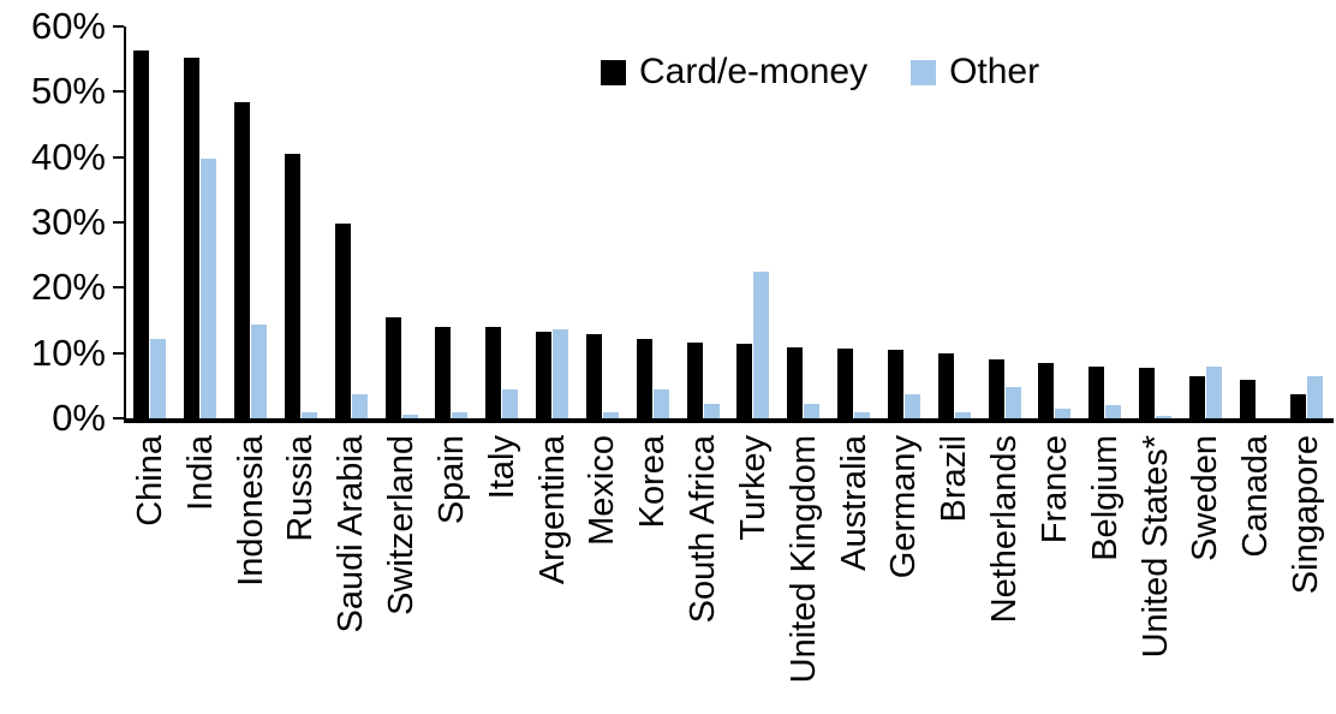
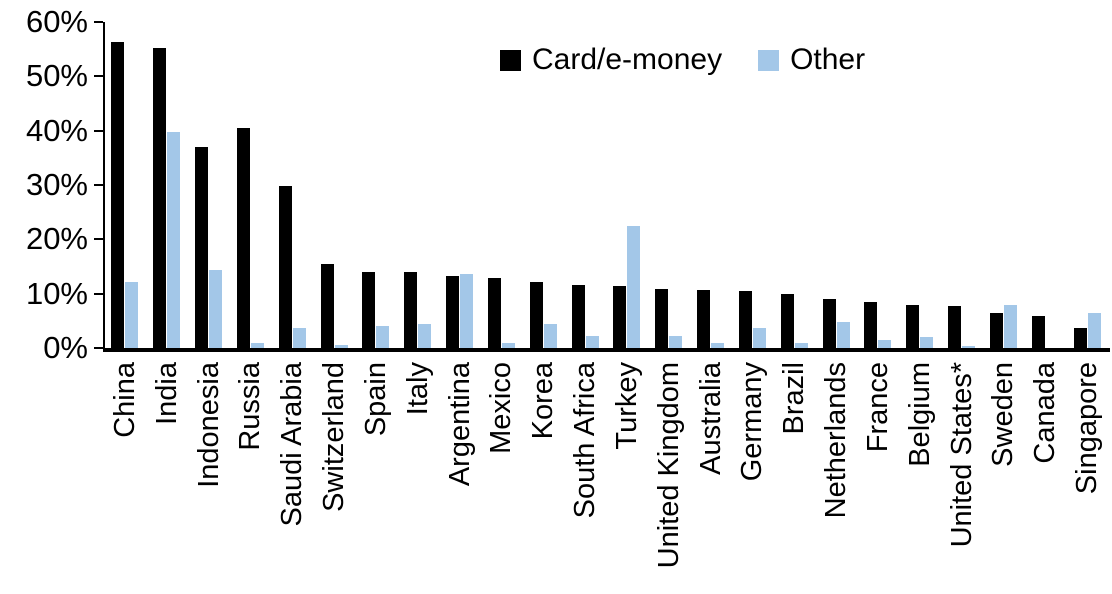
Card/e-money/Indonesia: 48% -> 37%
Other/Spain: 1% -> 4%
